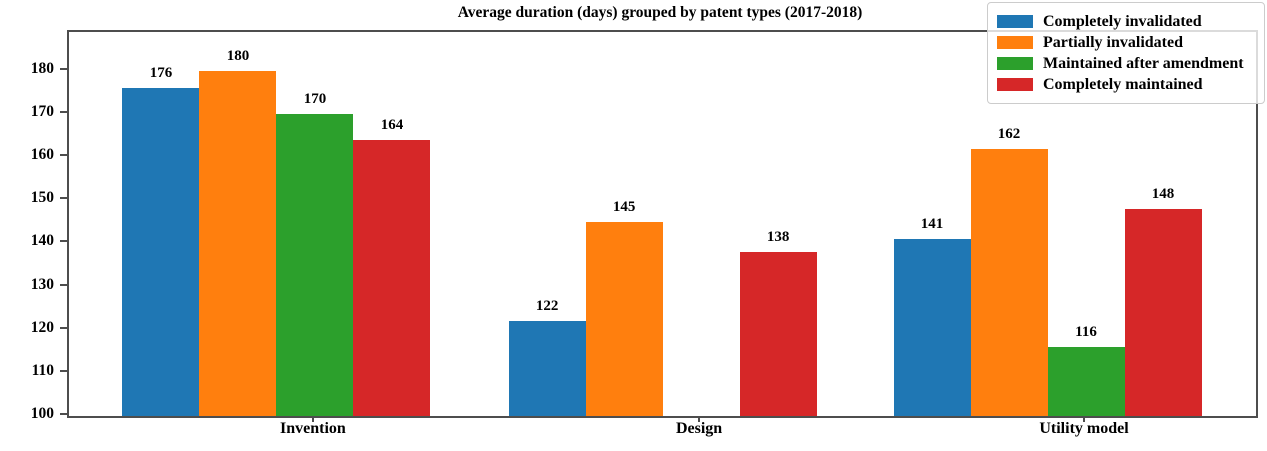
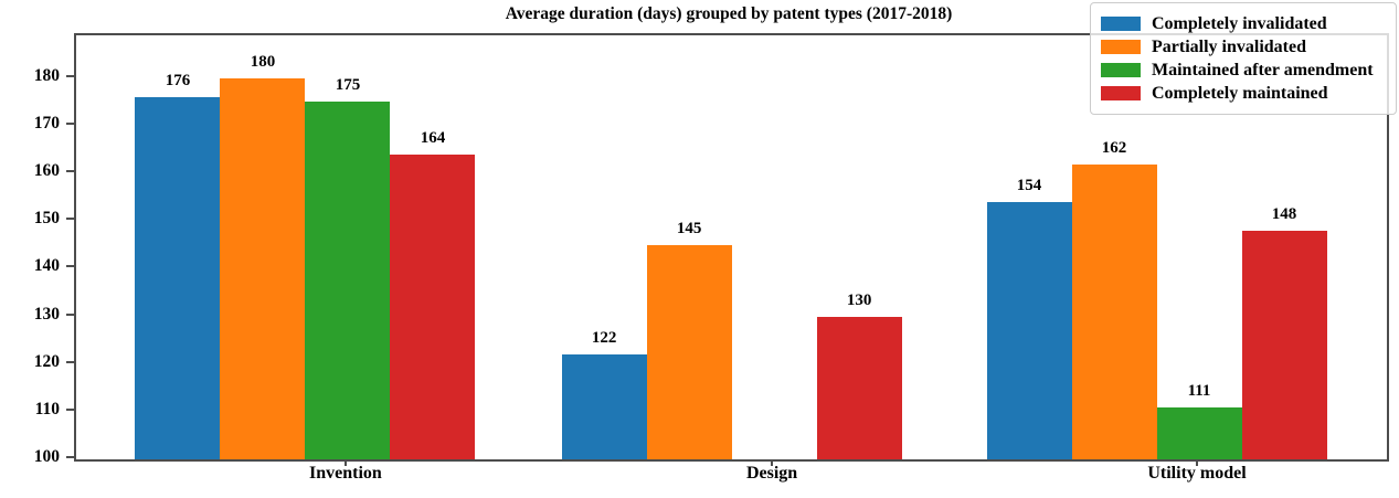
Maintained after amendment/Invention: 170 -> 175
Completely maintained/Design: 138 -> 130
Completely invalidated/Utility model: 141 -> 154
Maintained after amendment/Utility model: 116 -> 111
